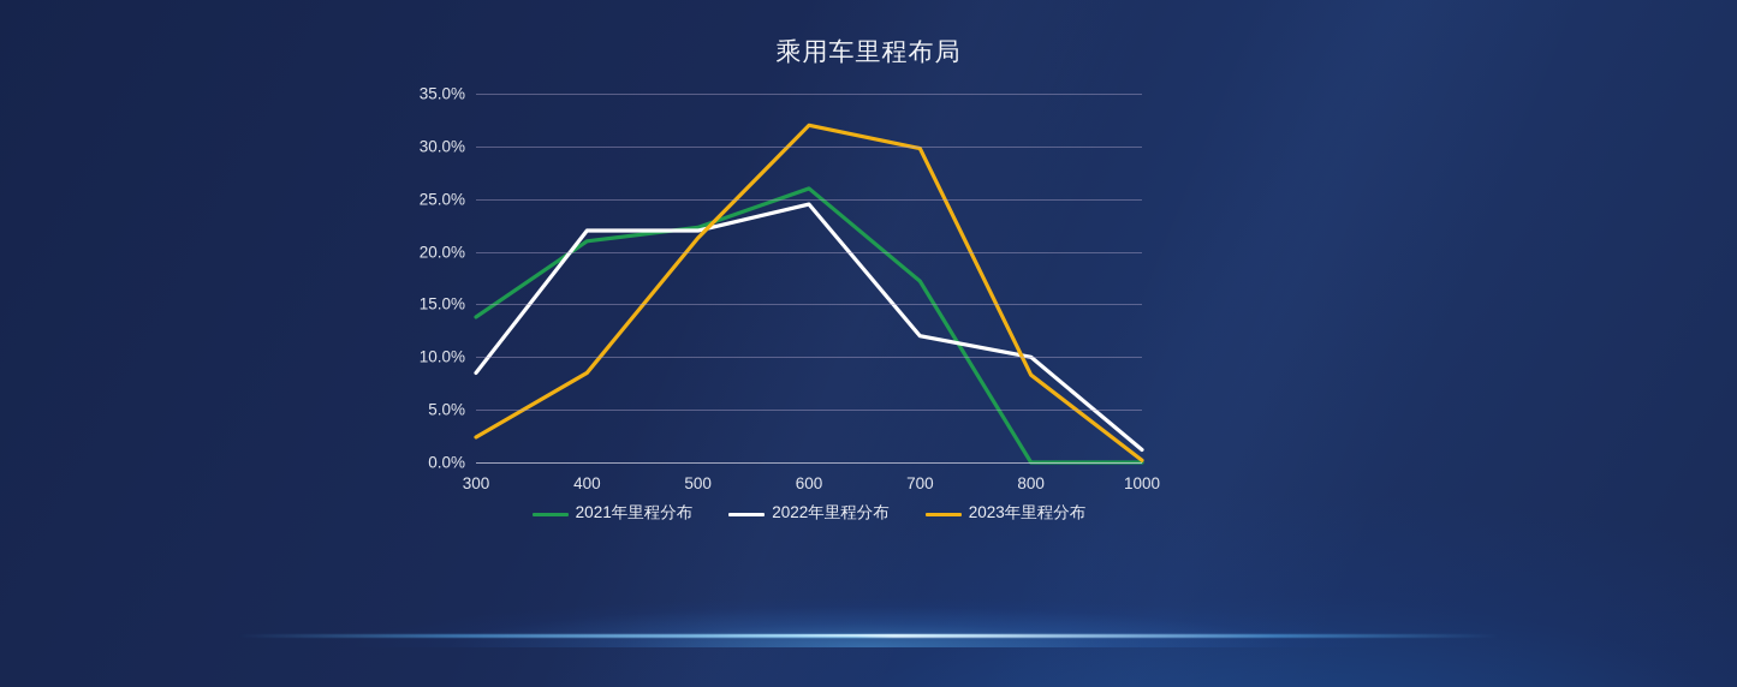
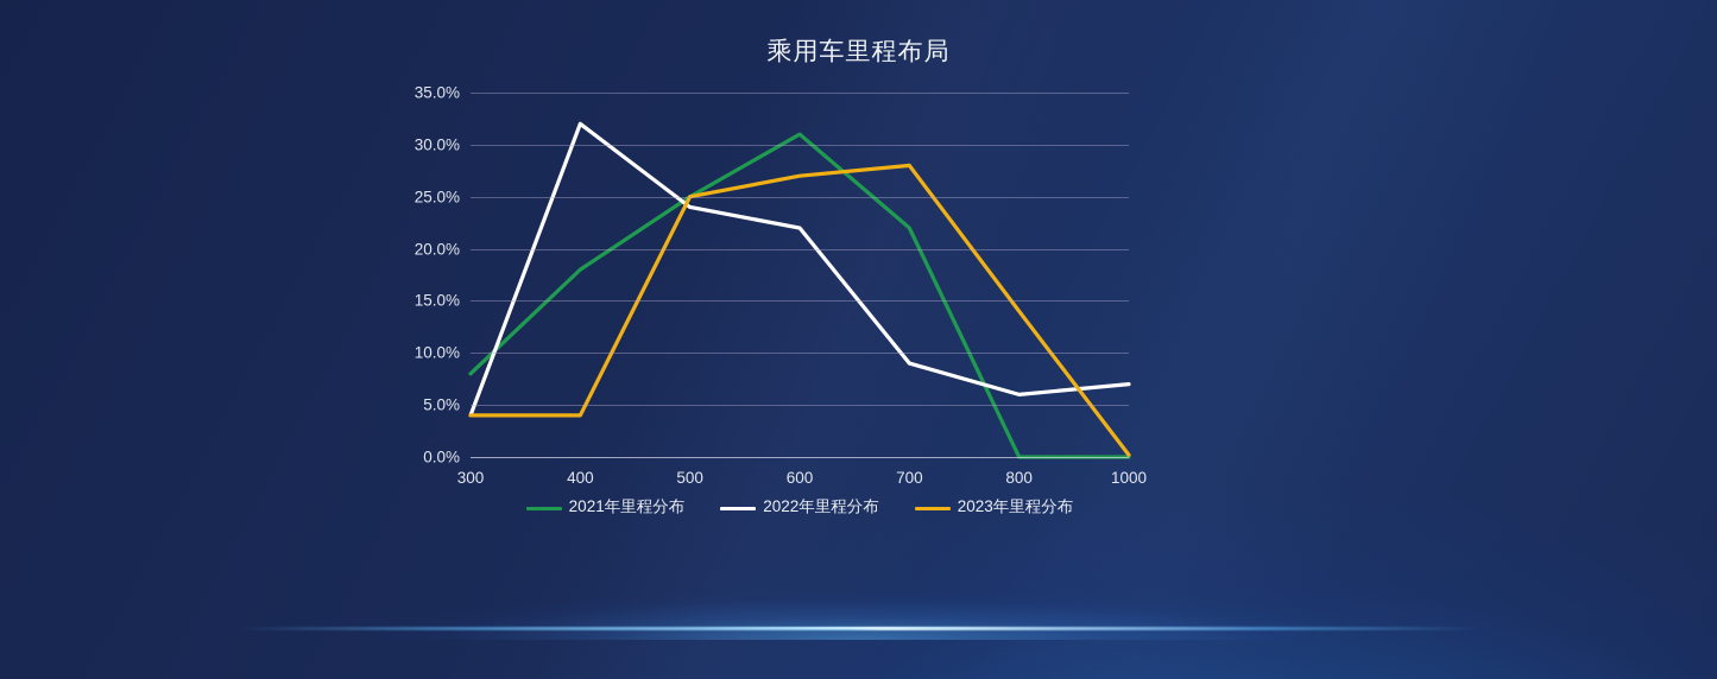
2021年里程分布/300: 14% -> 8%
2022年里程分布/300: 8% -> 4%
2023年里程分布/300: 2% -> 4%
2021年里程分布/400: 21% -> 18%
2022年里程分布/400: 22% -> 32%
2023年里程分布/400: 8% -> 4%
2021年里程分布/500: 22% -> 25%
2022年里程分布/500: 22% -> 24%
2023年里程分布/500: 21% -> 25%
2021年里程分布/600: 26% -> 31%
2022年里程分布/600: 24% -> 22%
2023年里程分布/600: 32% -> 27%
2021年里程分布/700: 17% -> 22%
2022年里程分布/700: 12% -> 9%
2023年里程分布/700: 30% -> 28%
2022年里程分布/800: 10% -> 6%
2023年里程分布/800: 8% -> 14%
2022年里程分布/1000: 1% -> 7%
